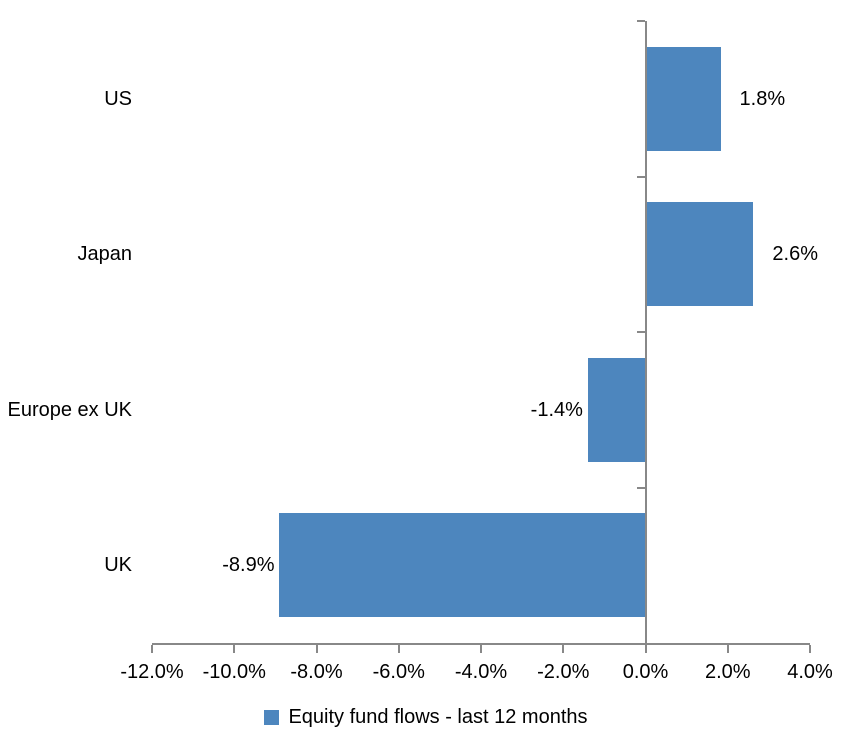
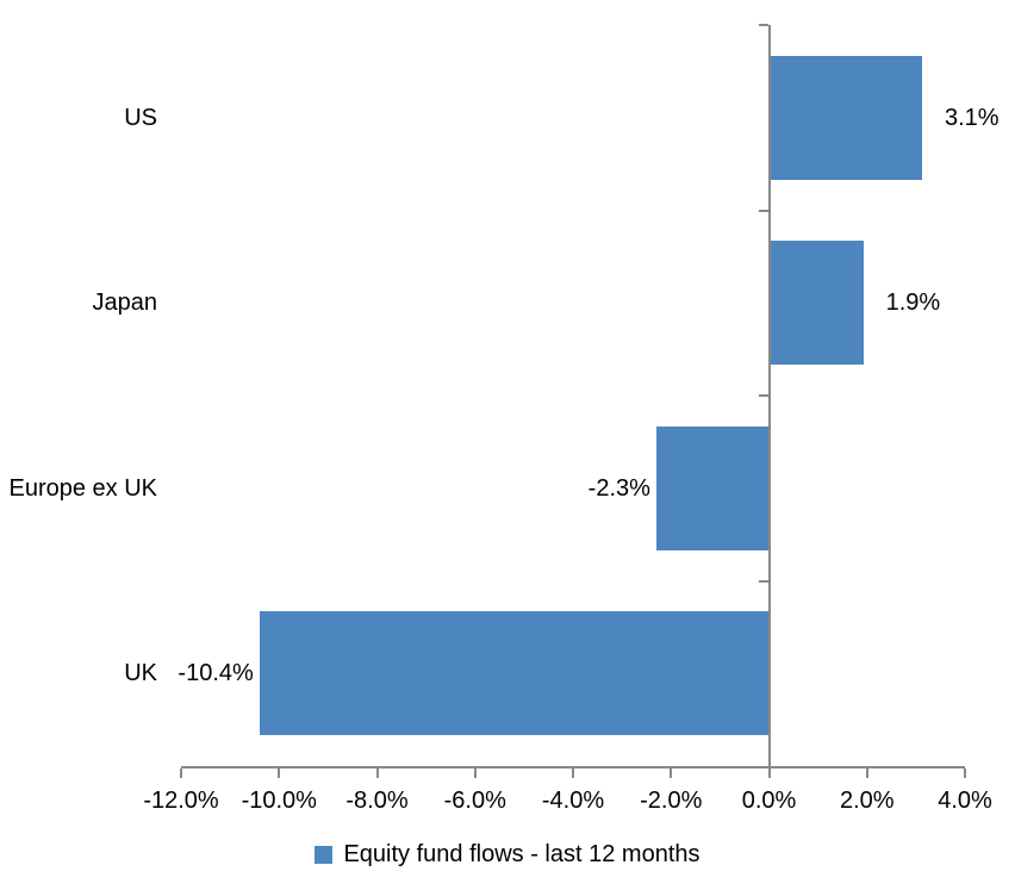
US: 1.8% -> 3.1%
Japan: 2.6% -> 1.9%
Europe ex UK: -1.4% -> -2.3%
UK: -8.9% -> -10.4%
